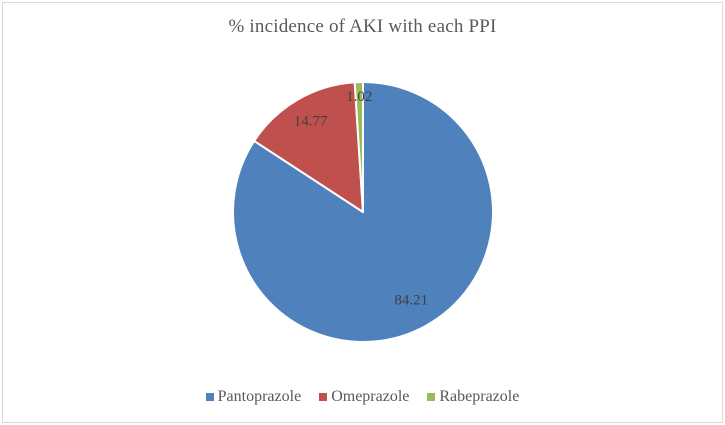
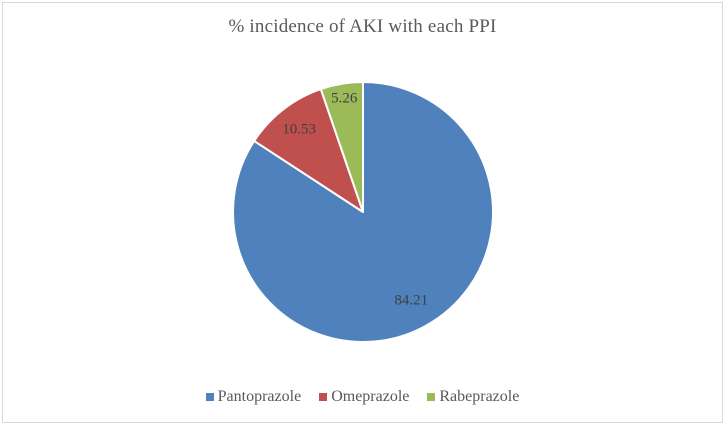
Omeprazole: 14.77 -> 10.53
Rabeprazole: 1.02 -> 5.26
